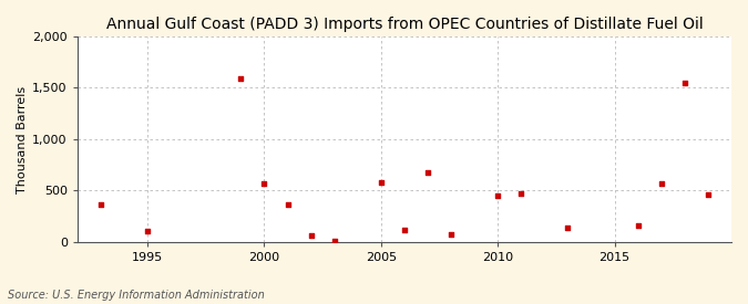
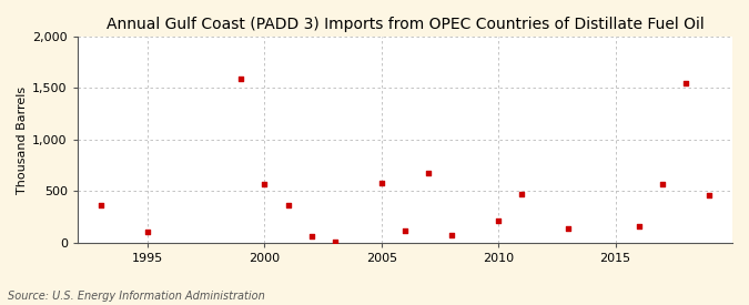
2010: 450 -> 220
